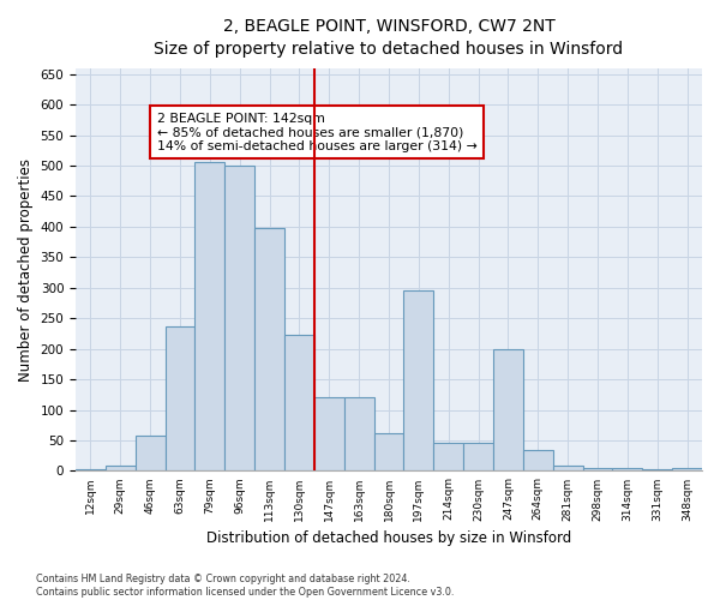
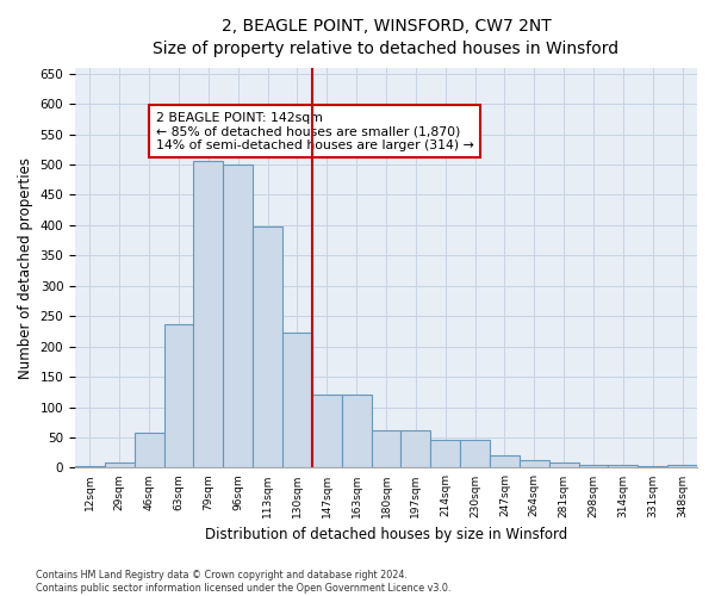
197sqm: 296 -> 62
247sqm: 200 -> 20
264sqm: 34 -> 12
